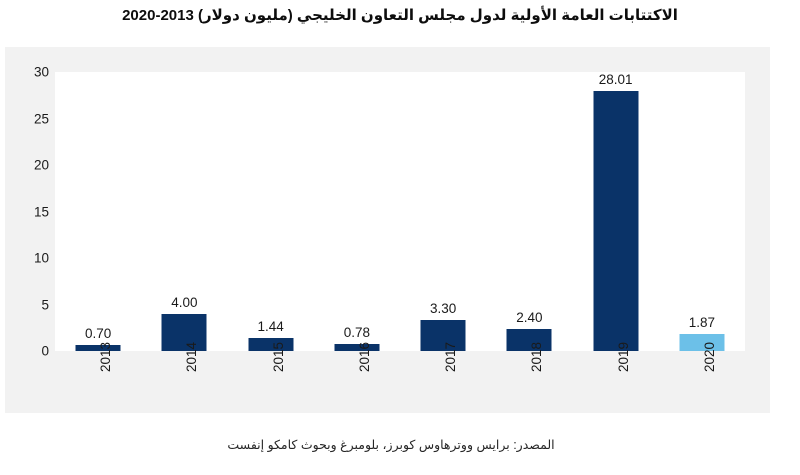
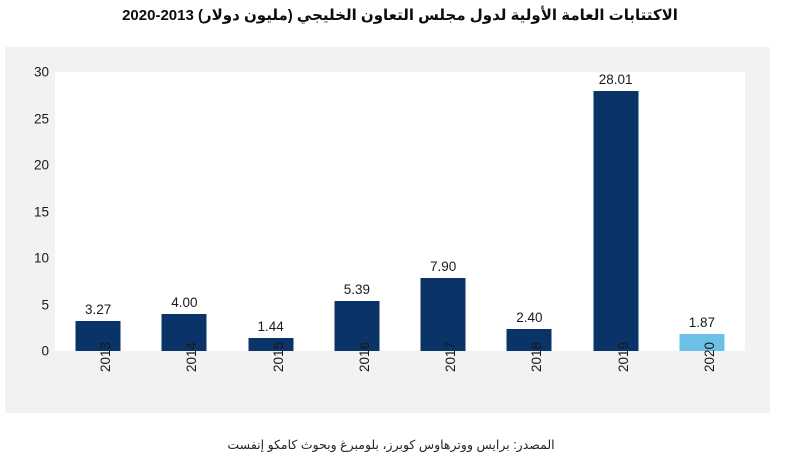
2013: 0.70 -> 3.27
2016: 0.78 -> 5.39
2017: 3.30 -> 7.90
